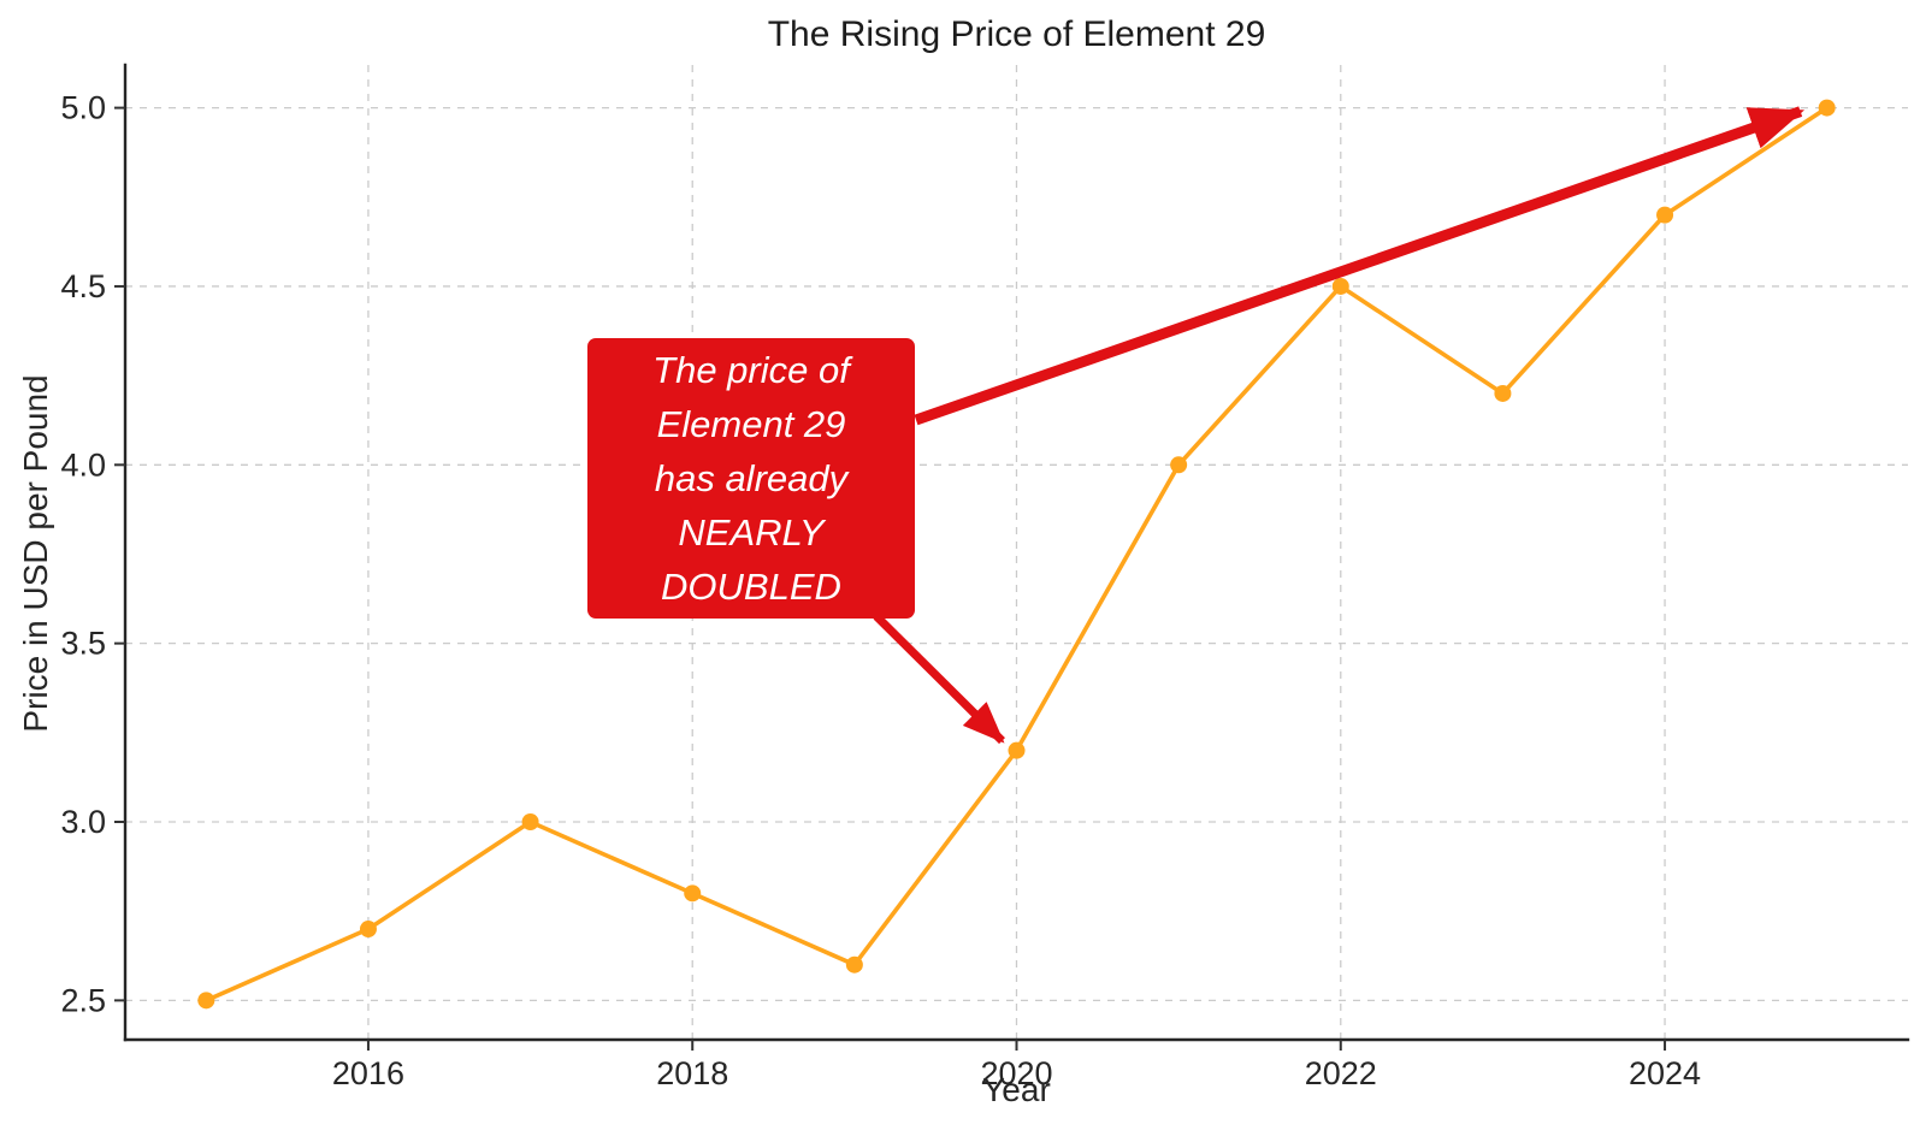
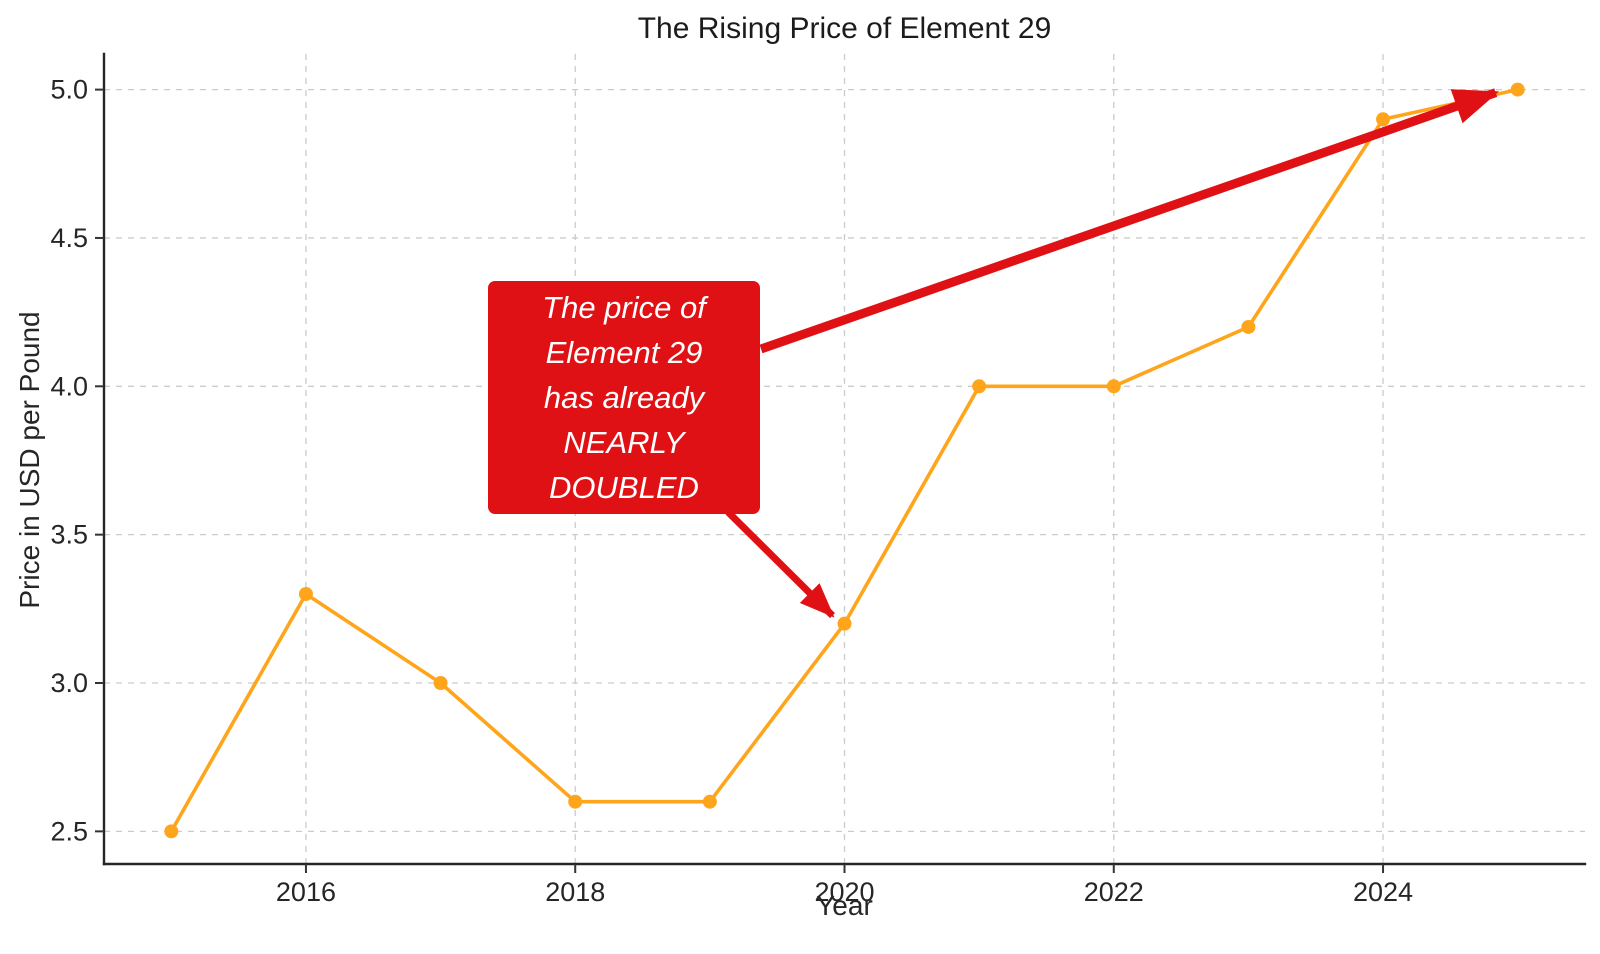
2016: 2.7 -> 3.3
2018: 2.8 -> 2.6
2022: 4.5 -> 4.0
2024: 4.7 -> 4.9
